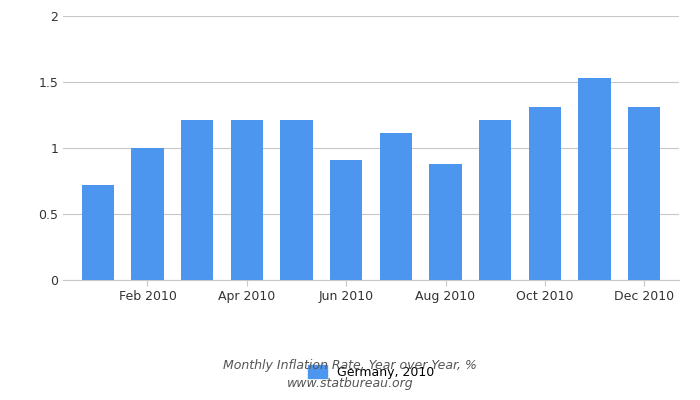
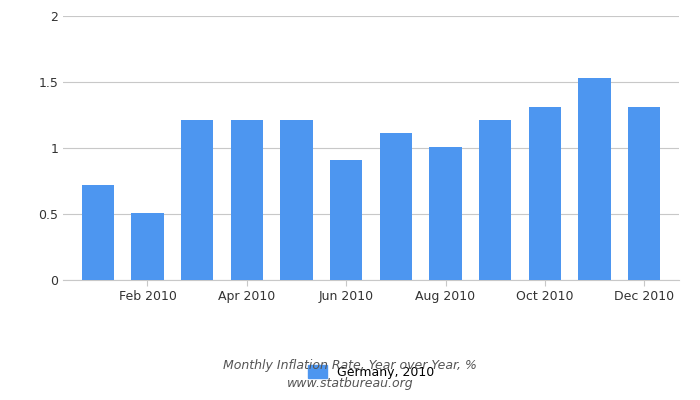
Feb 2010: 1.00 -> 0.51
Aug 2010: 0.88 -> 1.01
